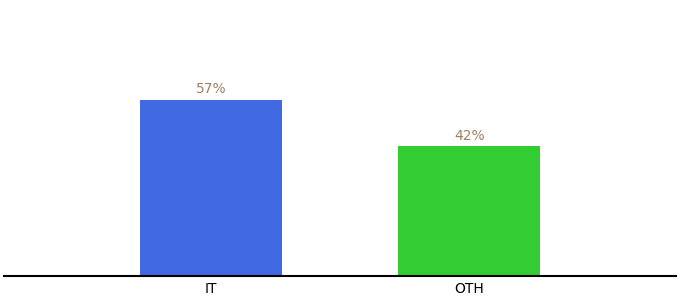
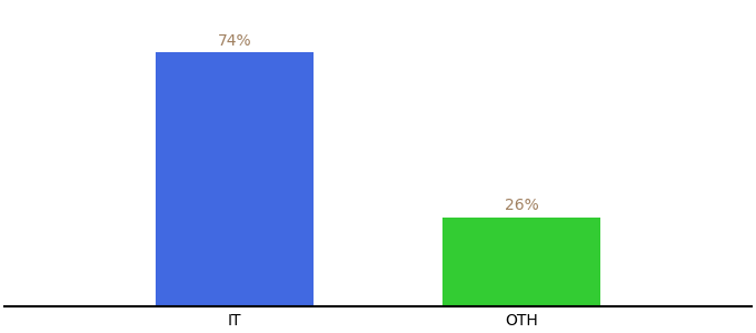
IT: 57% -> 74%
OTH: 42% -> 26%
